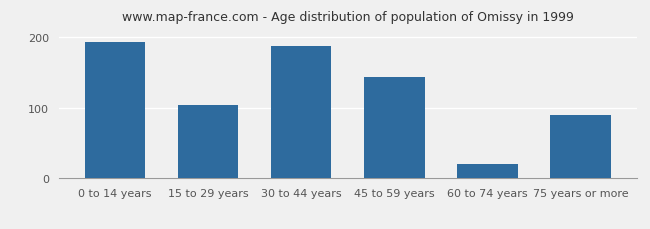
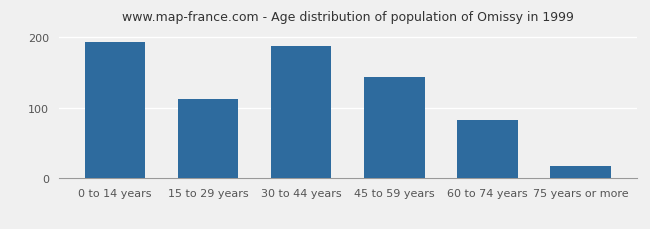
15 to 29 years: 104 -> 113
60 to 74 years: 20 -> 83
75 years or more: 90 -> 18
